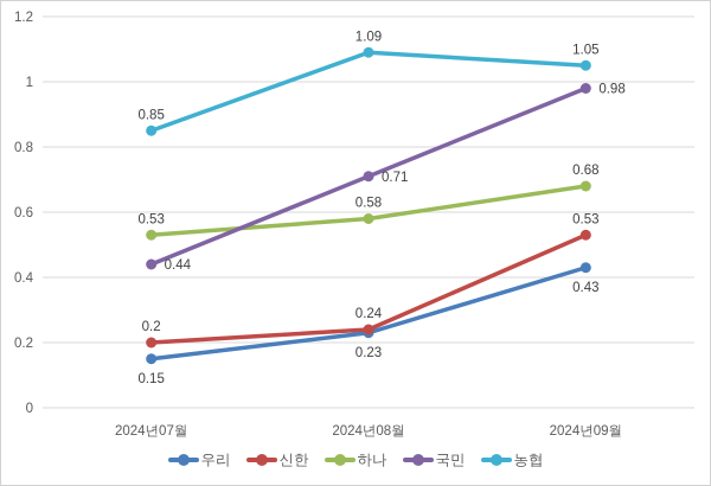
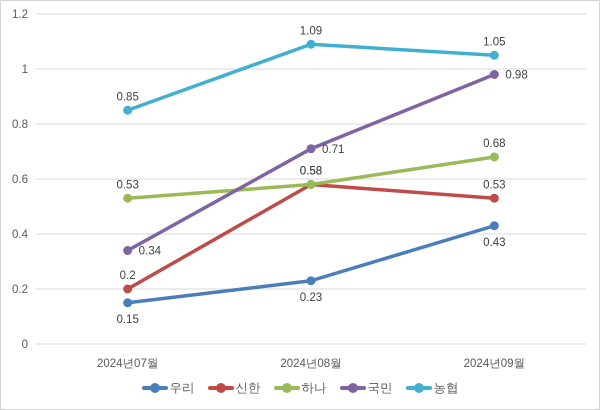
국민/2024년07월: 0.44 -> 0.34
신한/2024년08월: 0.24 -> 0.58
